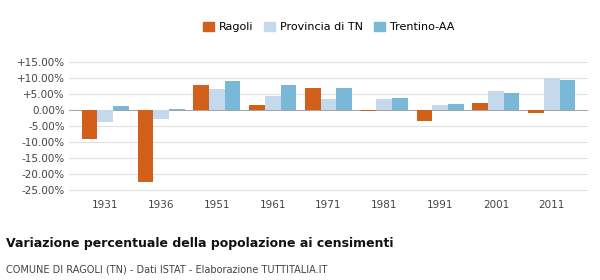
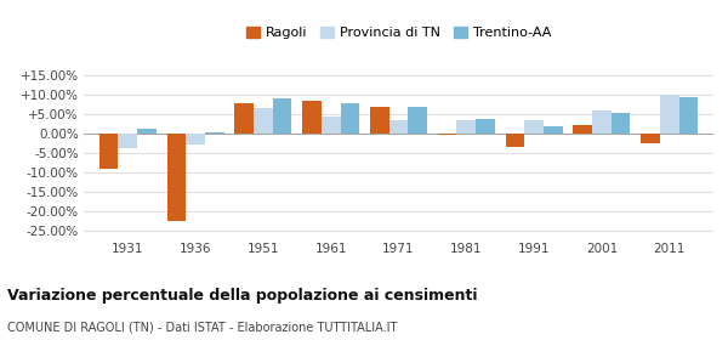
Ragoli/1961: 1.5% -> 8.5%
Provincia di TN/1991: 1.5% -> 3.5%
Ragoli/2011: -0.8% -> -2.5%
